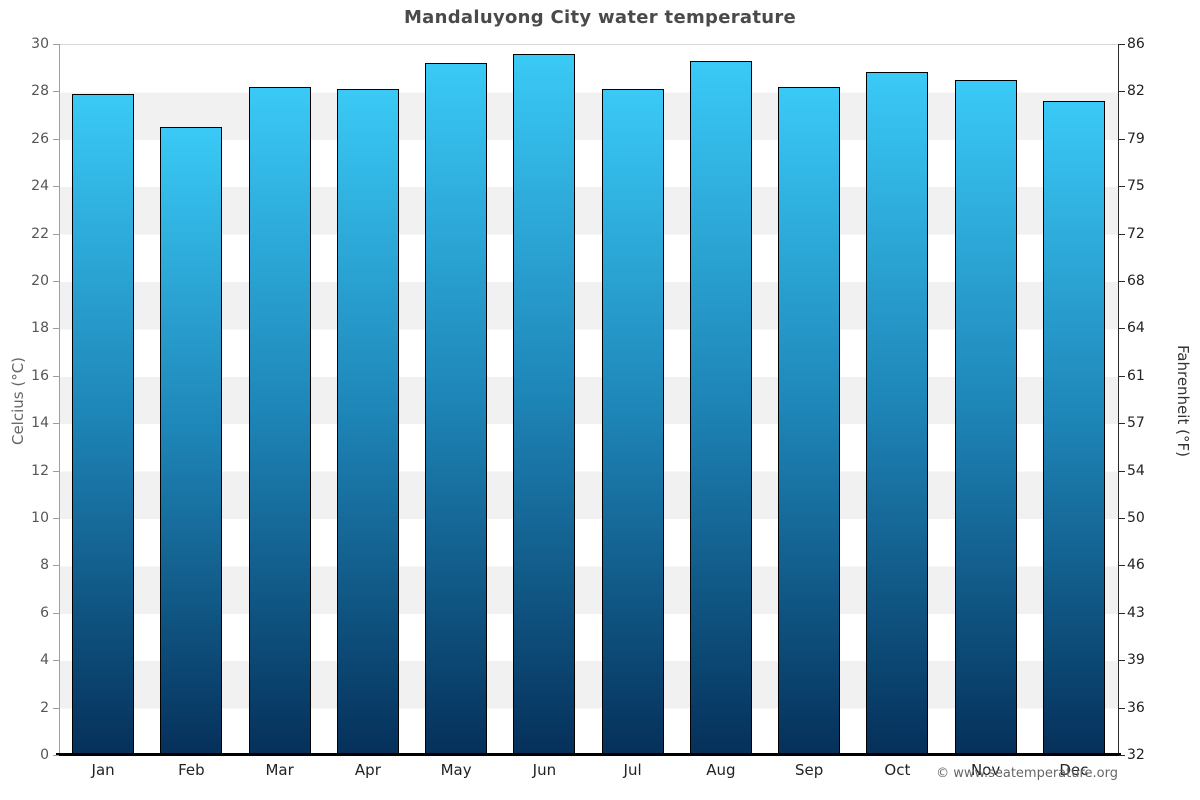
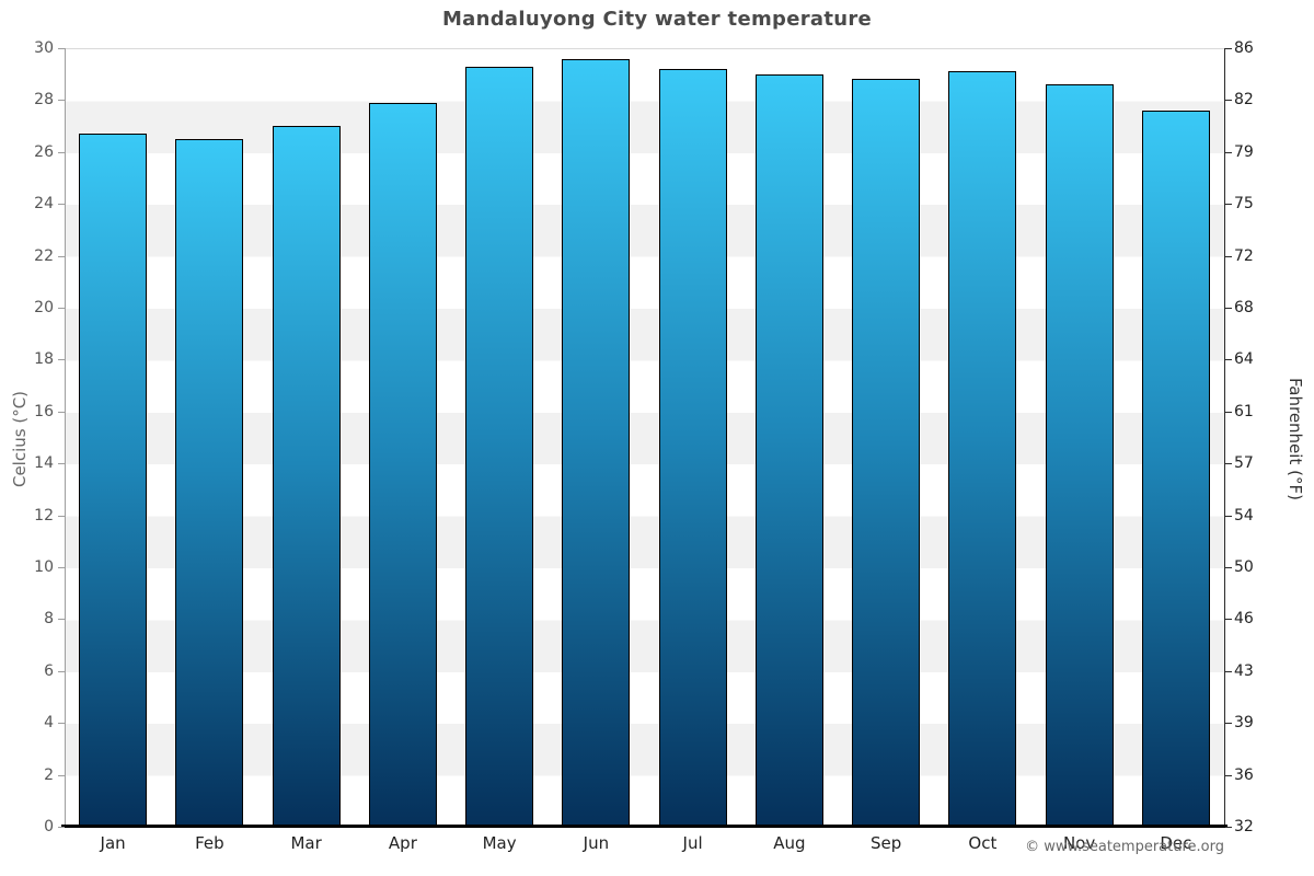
Jan: 27.9 -> 26.7
Mar: 28.2 -> 27.0
Apr: 28.1 -> 27.9
May: 29.2 -> 29.3
Jul: 28.1 -> 29.2
Aug: 29.3 -> 29.0
Sep: 28.2 -> 28.8
Oct: 28.8 -> 29.1
Nov: 28.5 -> 28.6
